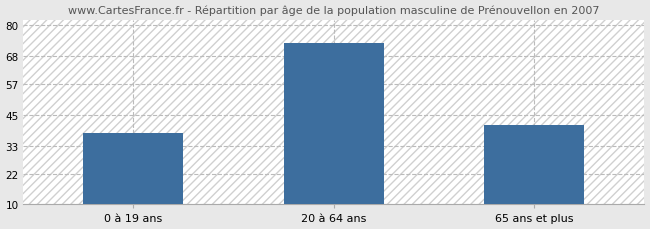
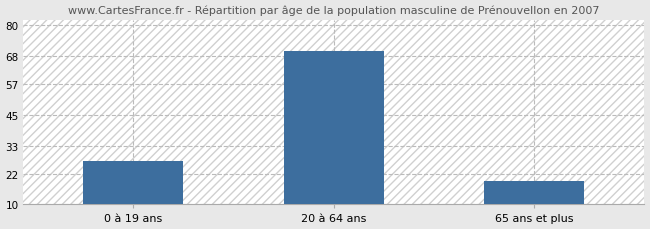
0 à 19 ans: 38 -> 27
20 à 64 ans: 73 -> 70
65 ans et plus: 41 -> 19
